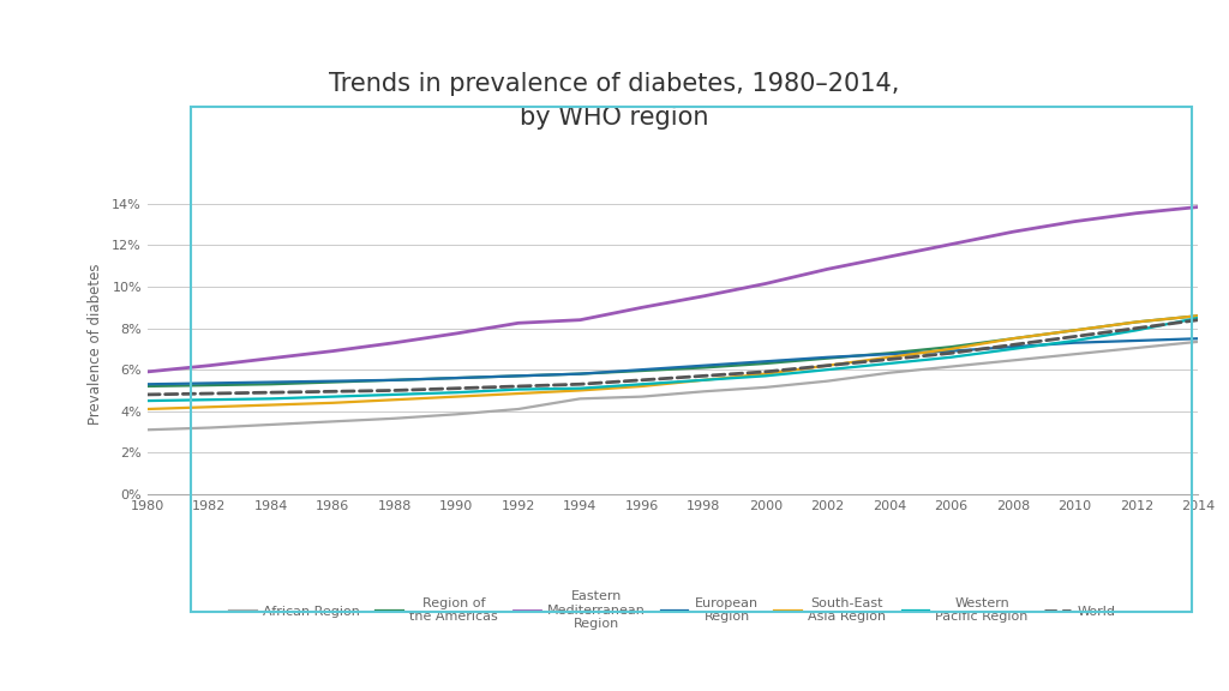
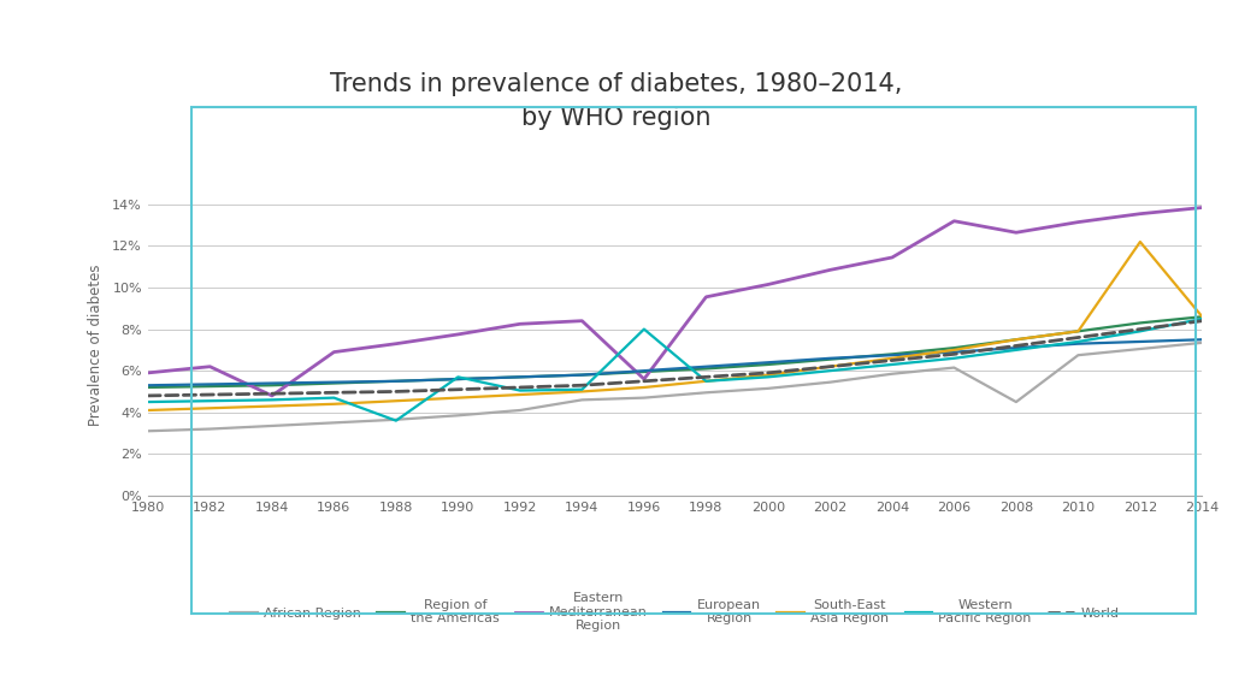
Eastern Mediterranean Region/1984: 6.5% -> 4.8%
Western Pacific Region/1988: 4.8% -> 3.6%
Western Pacific Region/1990: 4.9% -> 5.7%
Eastern Mediterranean Region/1996: 9.0% -> 5.6%
Western Pacific Region/1996: 5.3% -> 8.0%
Eastern Mediterranean Region/2006: 12.1% -> 13.2%
African Region/2008: 6.5% -> 4.5%
South-East Asia Region/2012: 8.3% -> 12.2%
